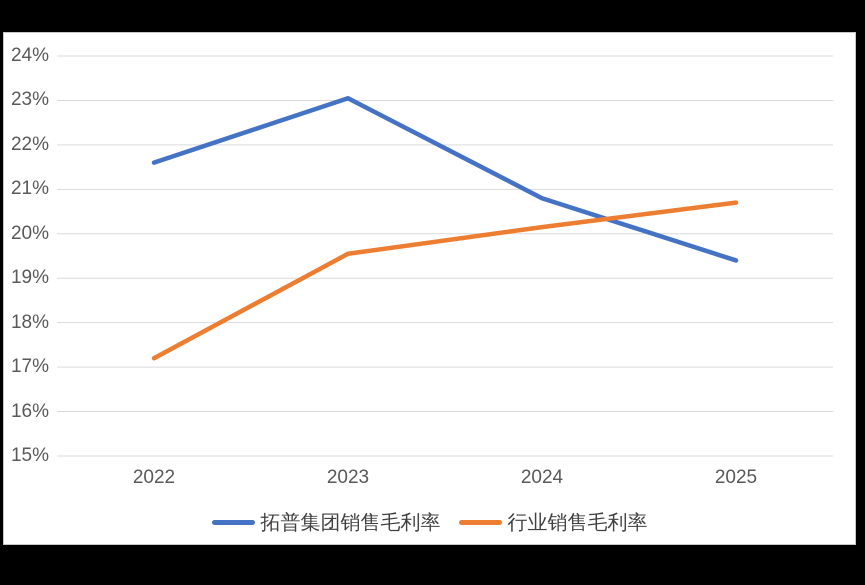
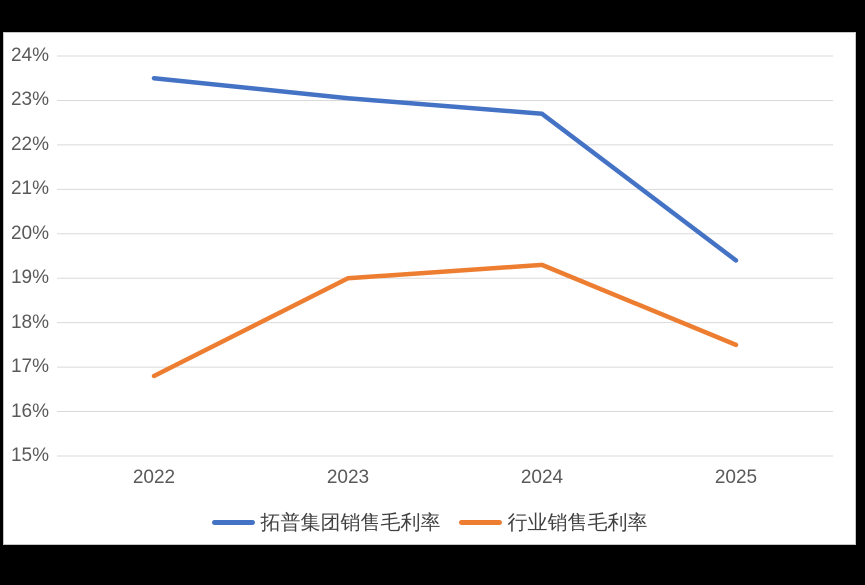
拓普集团销售毛利率/2022: 21.6% -> 23.5%
行业销售毛利率/2022: 17.2% -> 16.8%
行业销售毛利率/2023: 19.6% -> 19.0%
拓普集团销售毛利率/2024: 20.8% -> 22.7%
行业销售毛利率/2024: 20.1% -> 19.3%
行业销售毛利率/2025: 20.7% -> 17.5%
